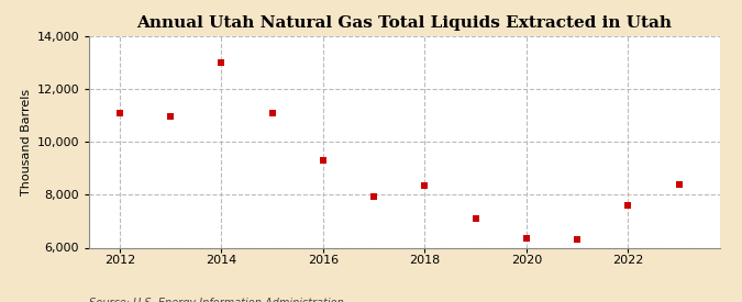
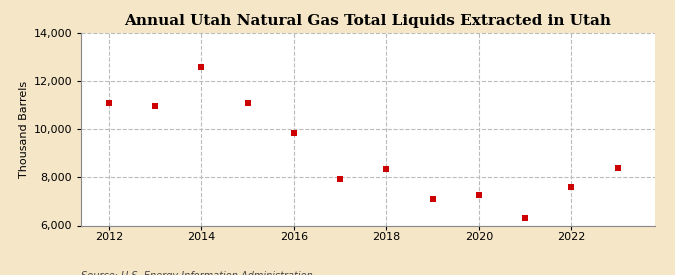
2014: 13,000 -> 12,600
2016: 9,300 -> 9,850
2020: 6,350 -> 7,250
